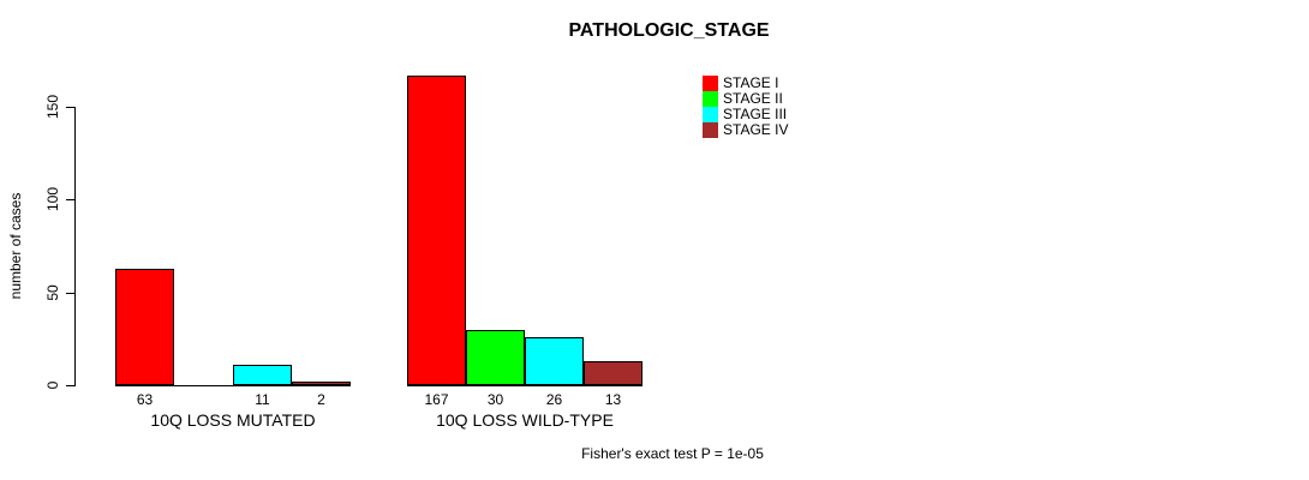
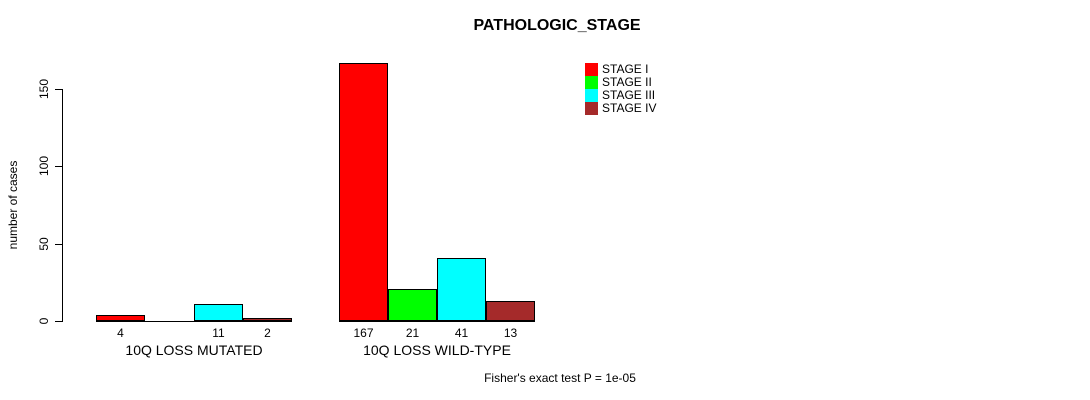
STAGE I/10Q LOSS MUTATED: 63 -> 4
STAGE II/10Q LOSS WILD-TYPE: 30 -> 21
STAGE III/10Q LOSS WILD-TYPE: 26 -> 41
